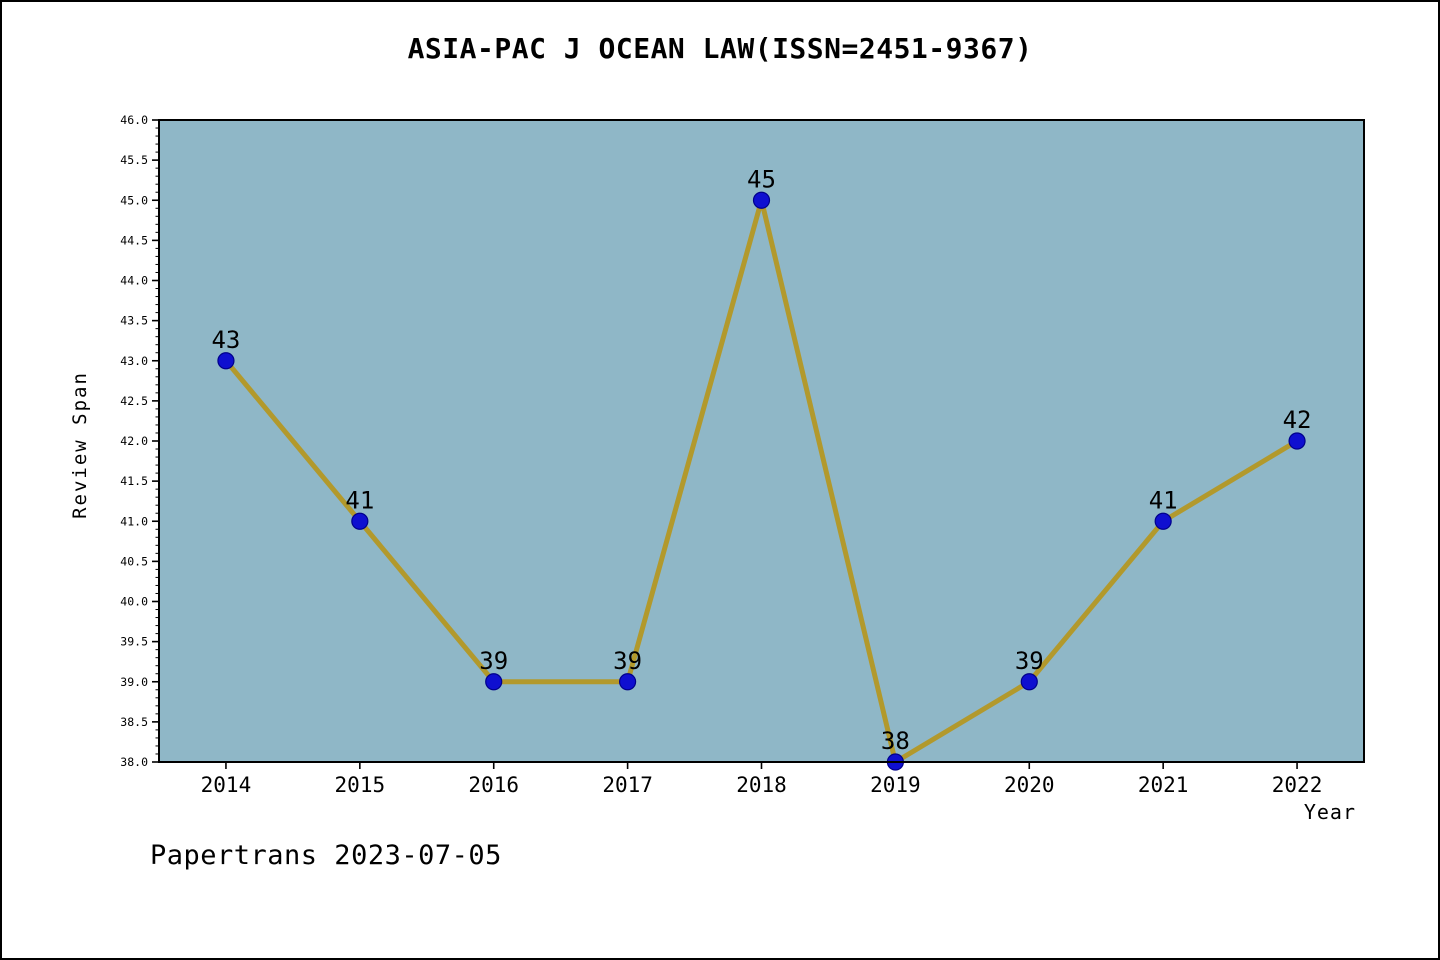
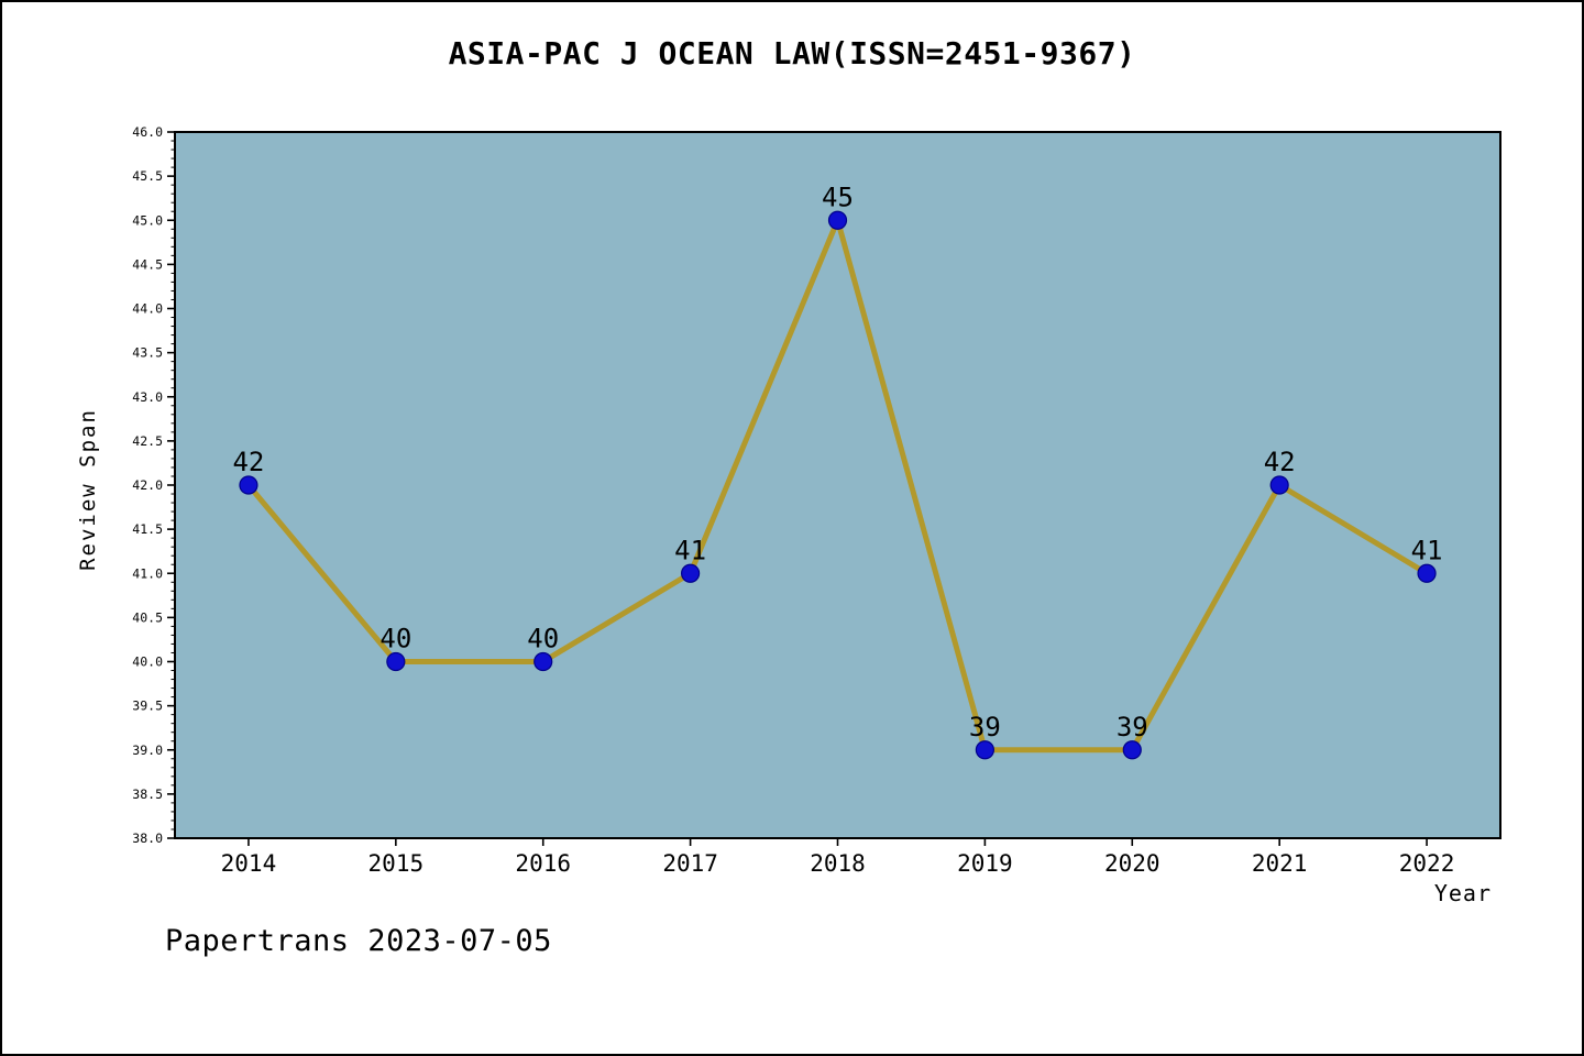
2014: 43 -> 42
2015: 41 -> 40
2016: 39 -> 40
2017: 39 -> 41
2019: 38 -> 39
2021: 41 -> 42
2022: 42 -> 41
